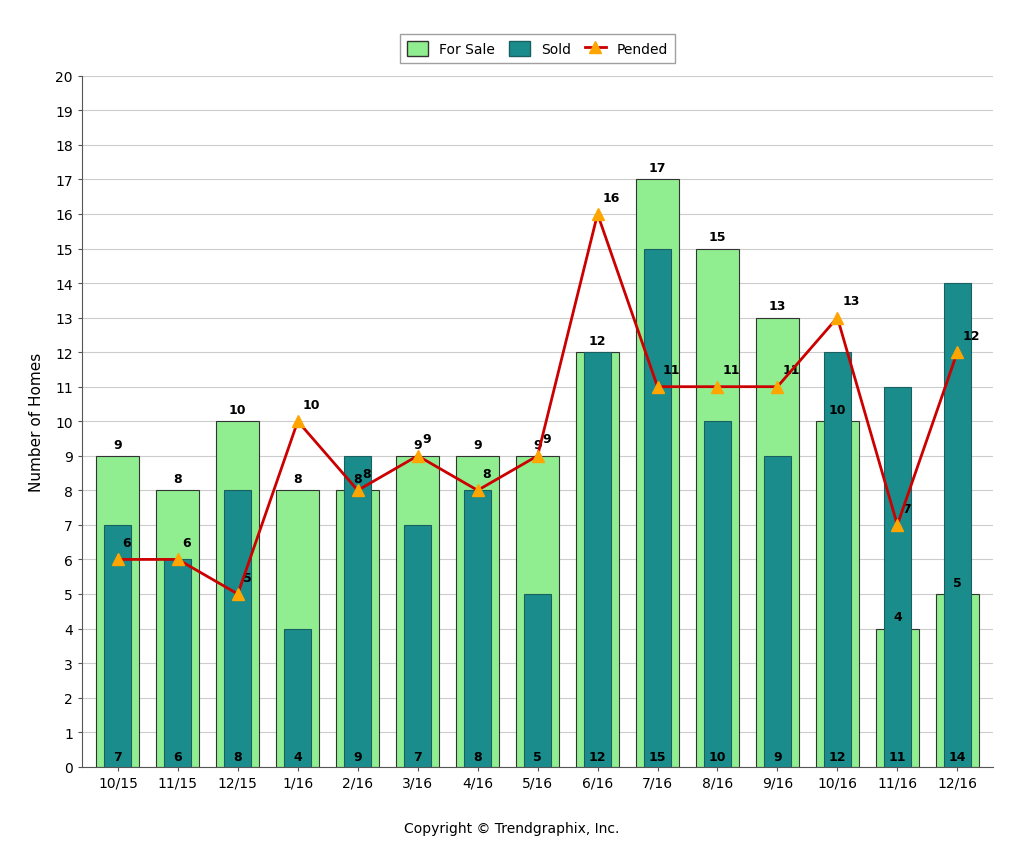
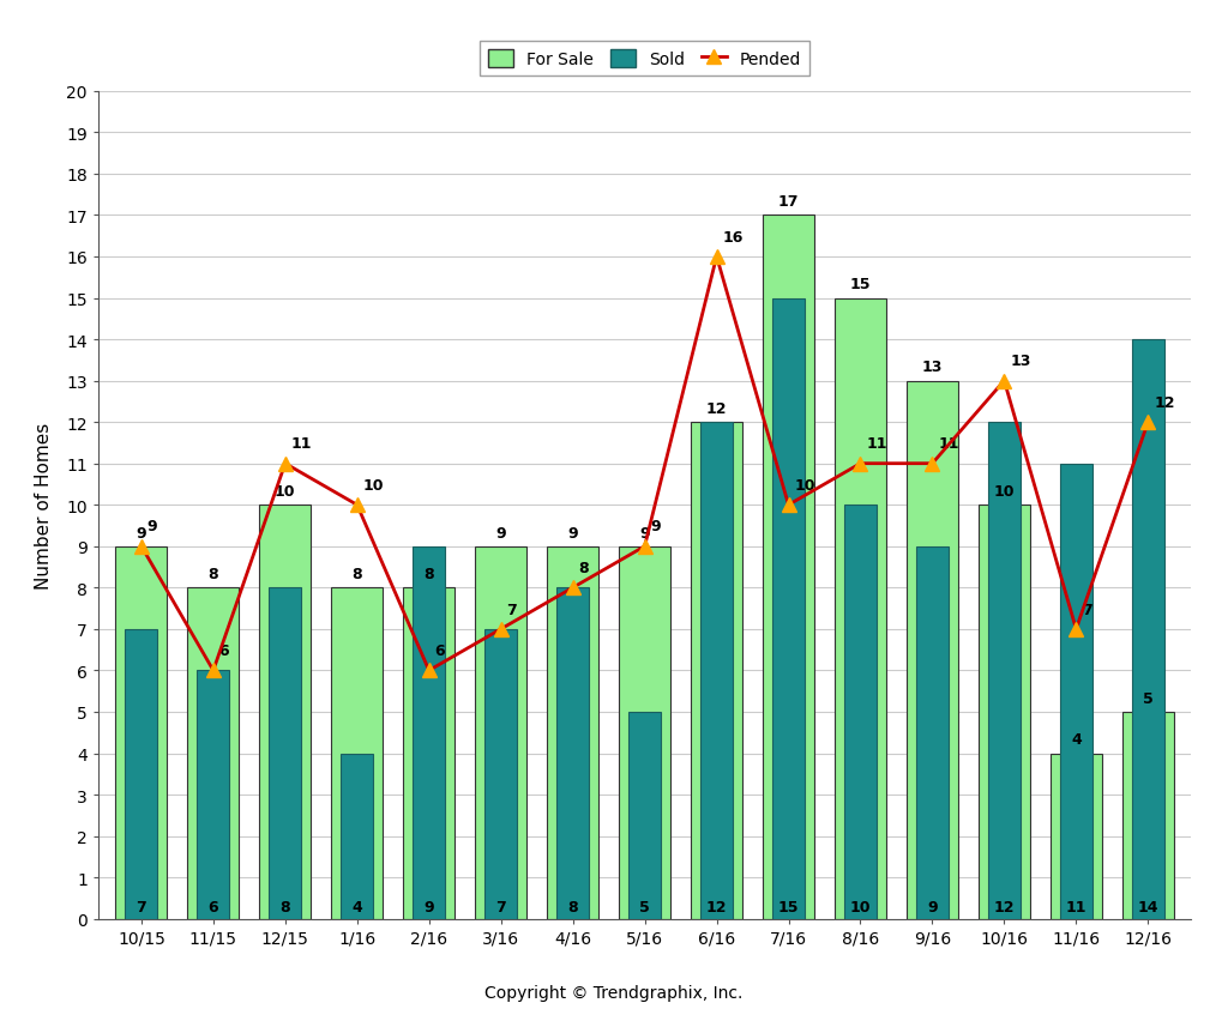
Pended/10/15: 6 -> 9
Pended/12/15: 5 -> 11
Pended/2/16: 8 -> 6
Pended/3/16: 9 -> 7
Pended/7/16: 11 -> 10
